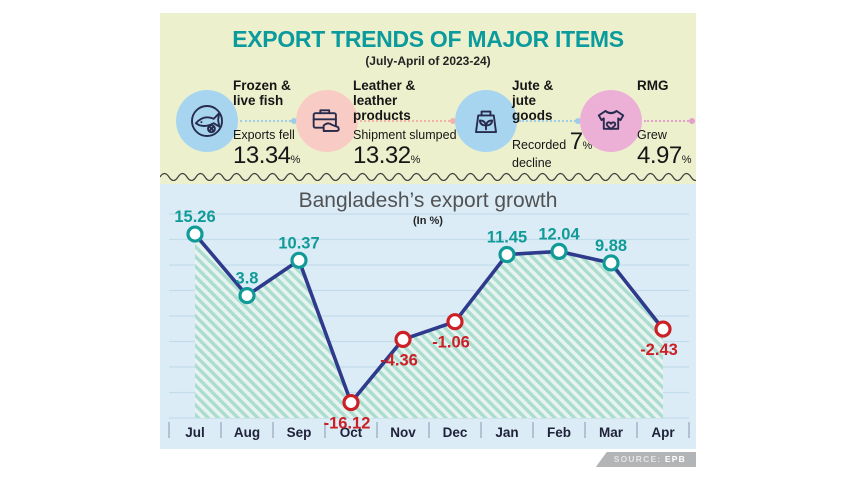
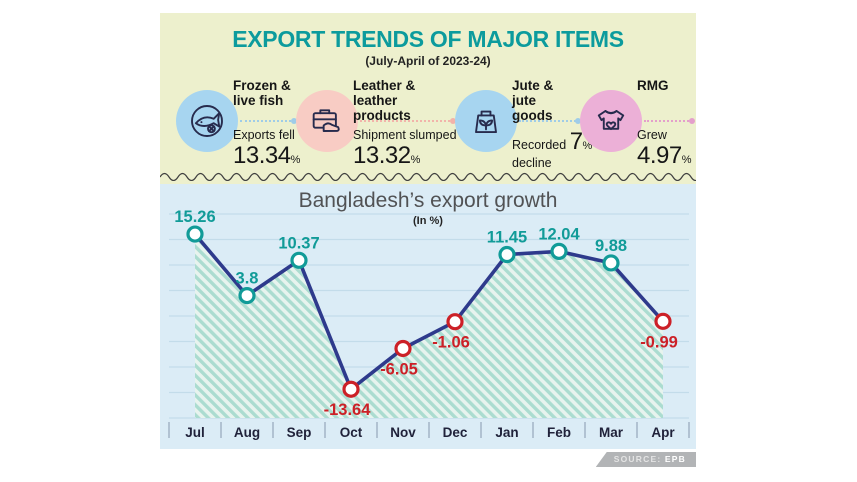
Oct: -16.12 -> -13.64
Nov: -4.36 -> -6.05
Apr: -2.43 -> -0.99
